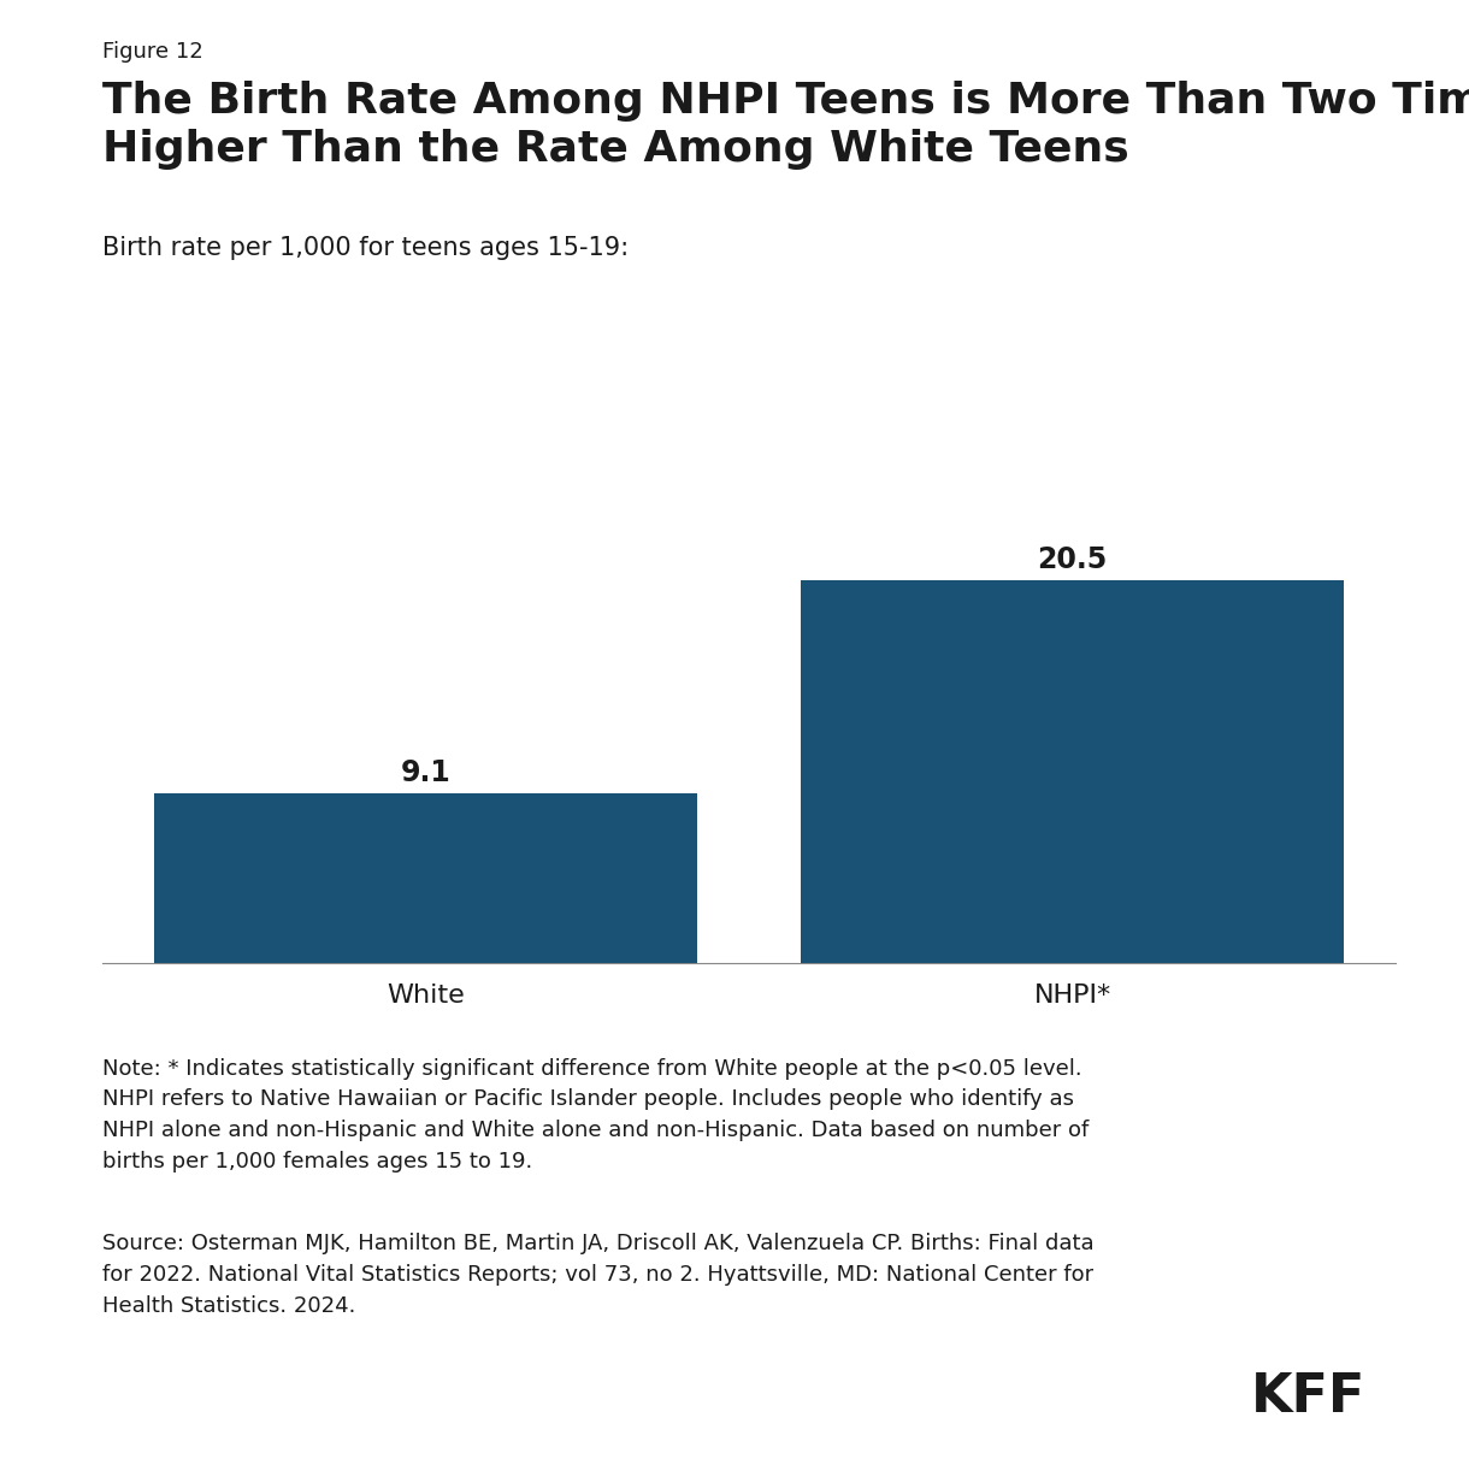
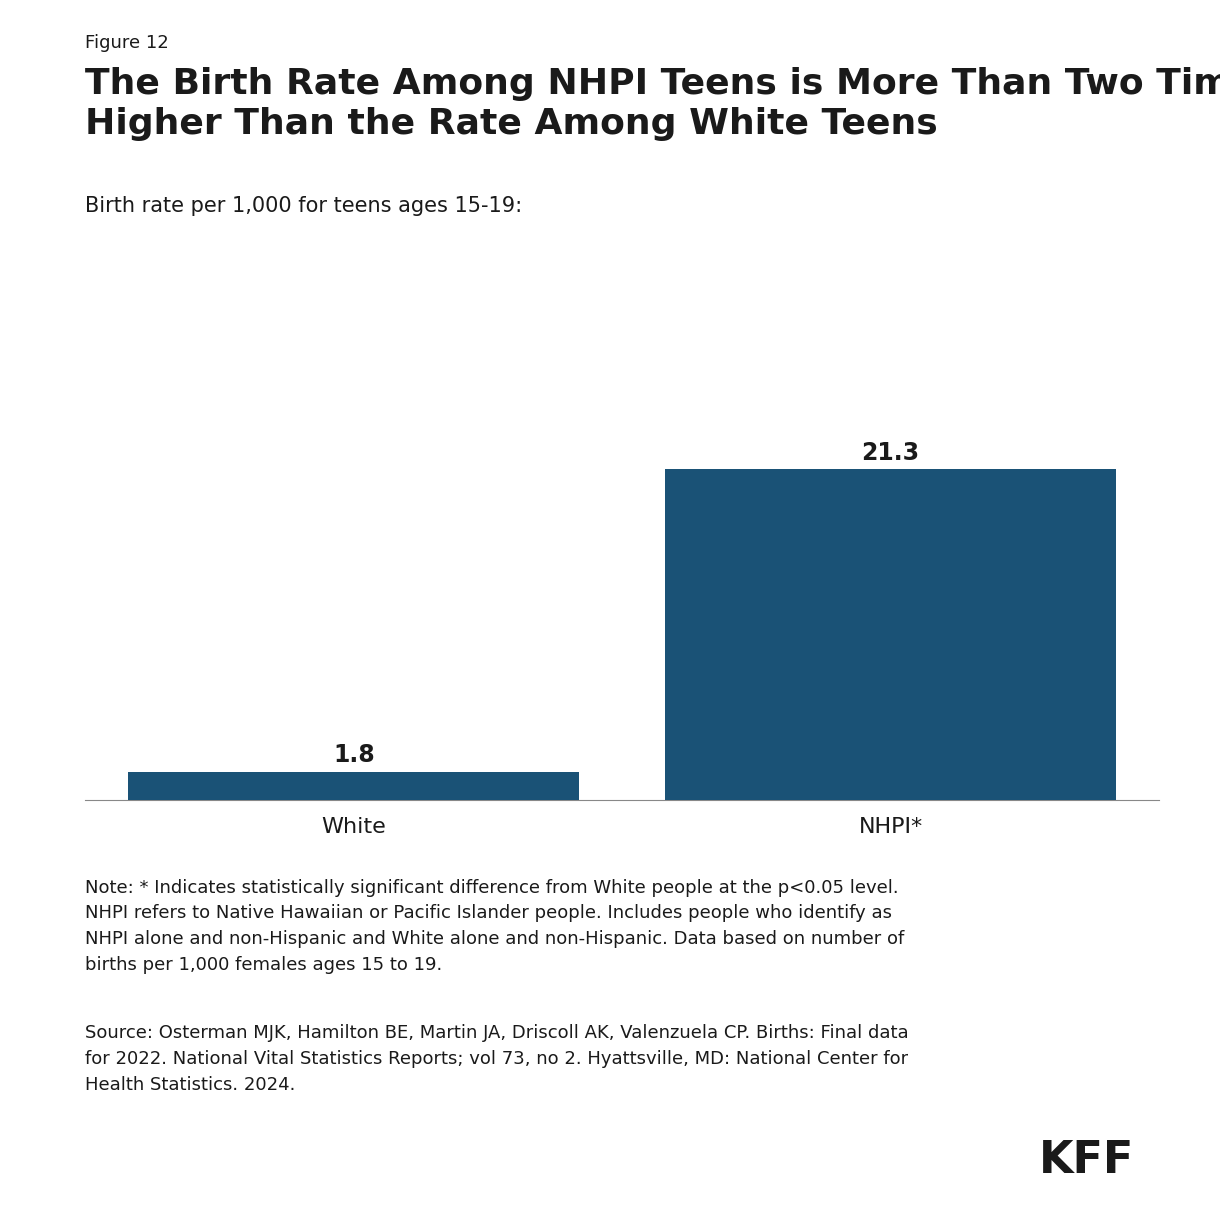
White: 9.1 -> 1.8
NHPI*: 20.5 -> 21.3
